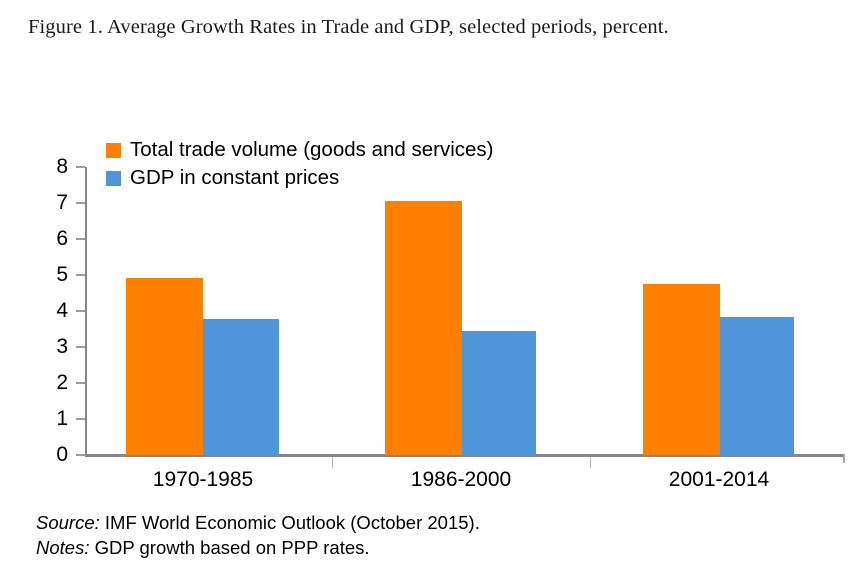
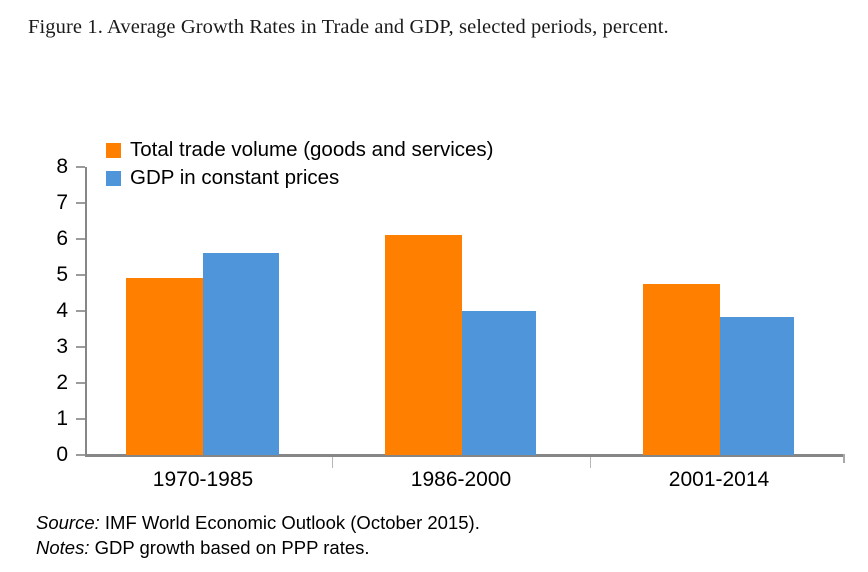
GDP in constant prices/1970-1985: 3.8 -> 5.6
Total trade volume (goods and services)/1986-2000: 7.0 -> 6.1
GDP in constant prices/1986-2000: 3.5 -> 4.0
